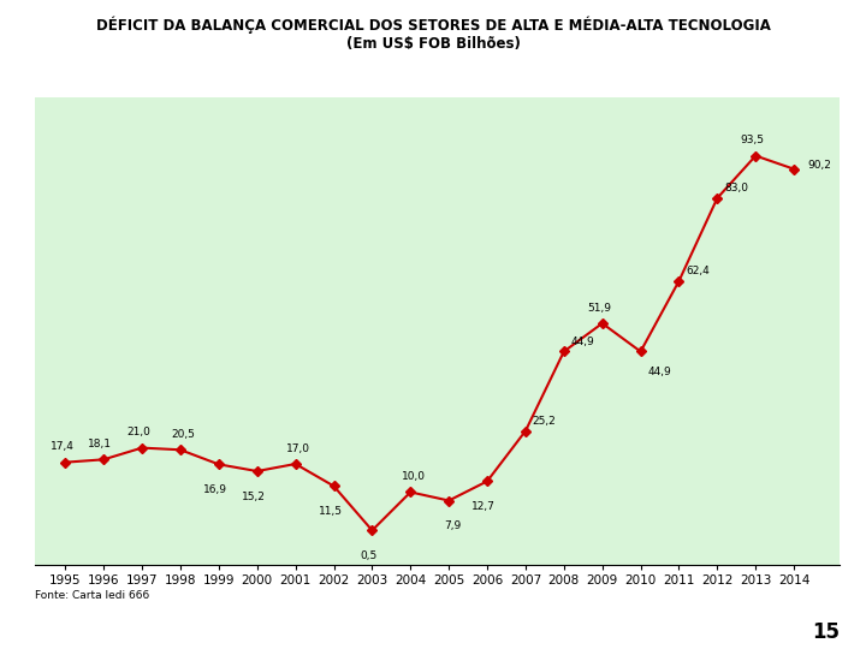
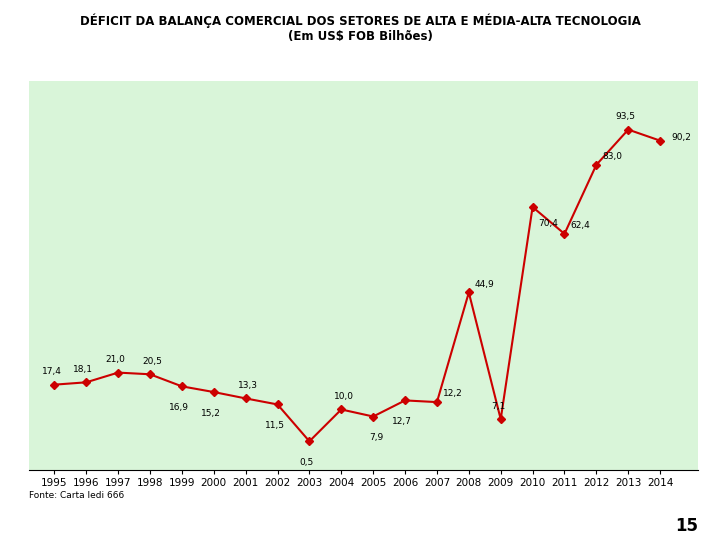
2001: 17,0 -> 13,3
2007: 25,2 -> 12,2
2009: 51,9 -> 7,1
2010: 44,9 -> 70,4
